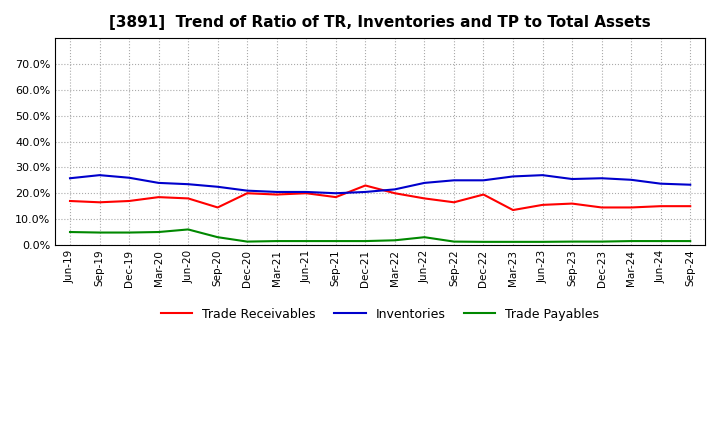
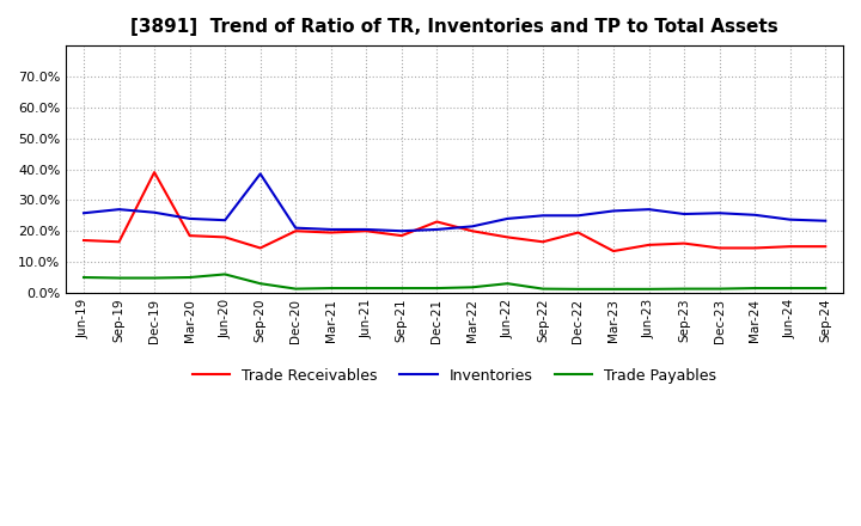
Trade Receivables/Dec-19: 17.0% -> 39.0%
Inventories/Sep-20: 22.5% -> 38.5%
